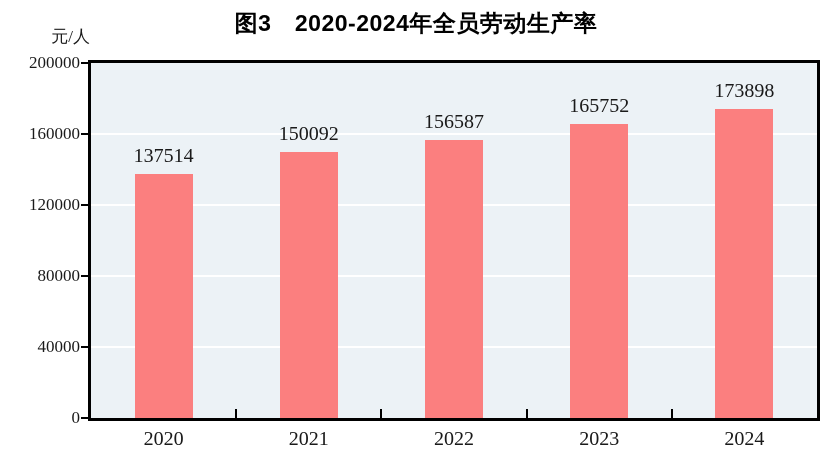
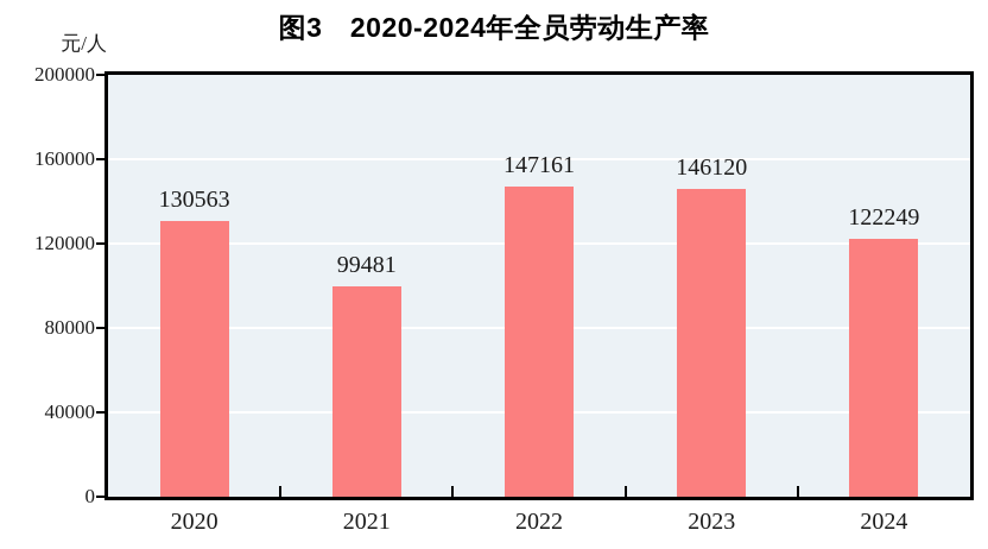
2020: 137514 -> 130563
2021: 150092 -> 99481
2022: 156587 -> 147161
2023: 165752 -> 146120
2024: 173898 -> 122249
